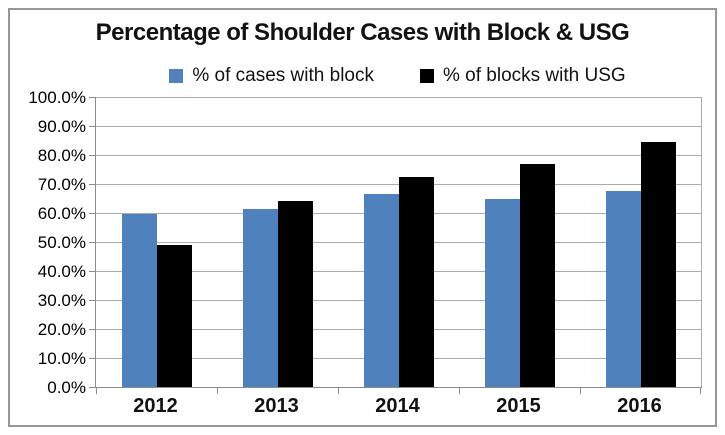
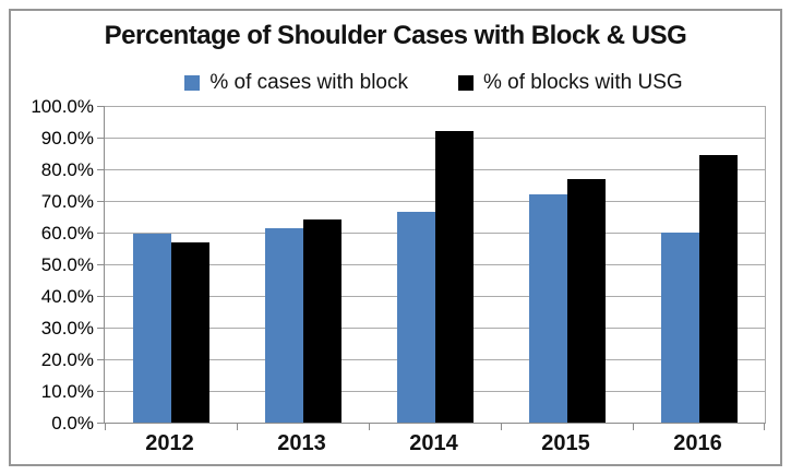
% of blocks with USG/2012: 49% -> 57%
% of blocks with USG/2014: 72% -> 92%
% of cases with block/2015: 65% -> 72%
% of cases with block/2016: 68% -> 60%
